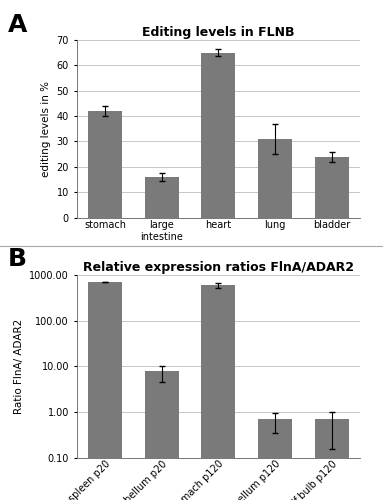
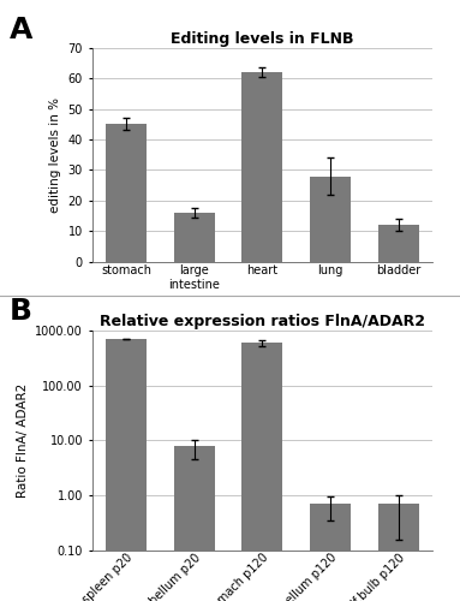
Editing levels in FLNB/stomach: 42 -> 45
Editing levels in FLNB/heart: 65 -> 62
Editing levels in FLNB/lung: 31 -> 28
Editing levels in FLNB/bladder: 24 -> 12
